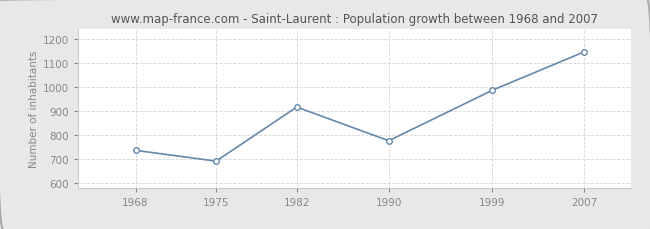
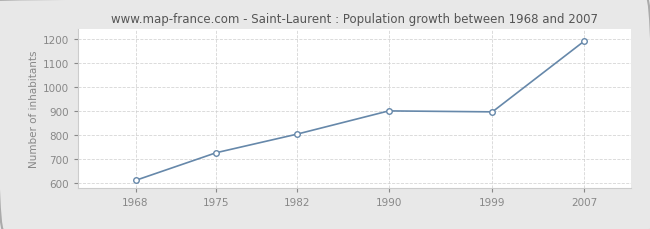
1968: 735 -> 610
1975: 690 -> 725
1982: 915 -> 802
1990: 775 -> 899
1999: 985 -> 895
2007: 1145 -> 1190
